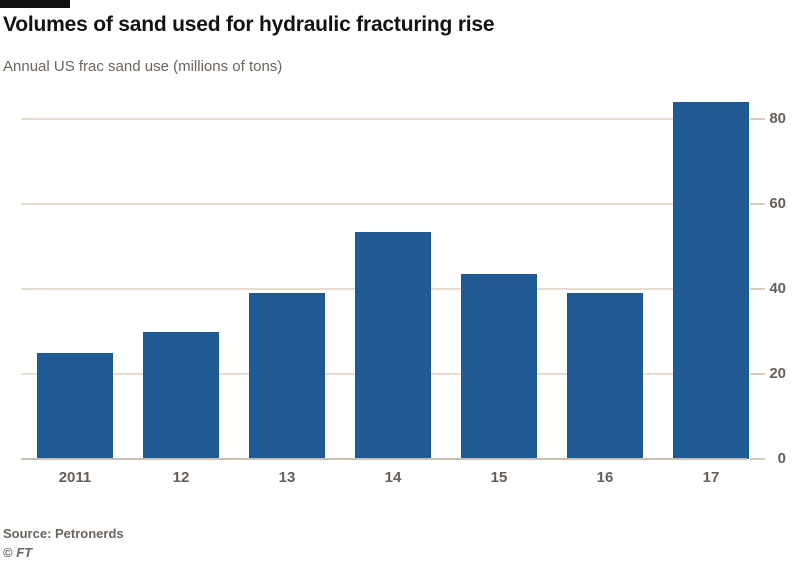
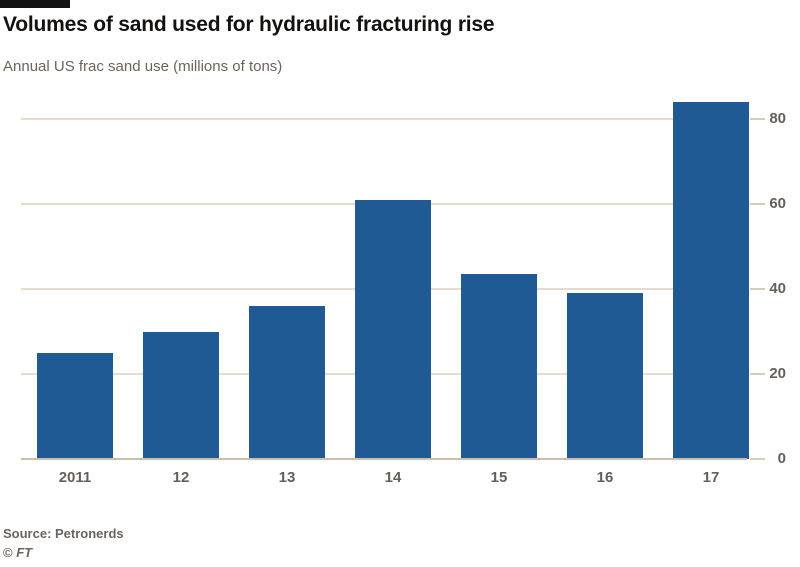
13: 39 -> 36
14: 54 -> 61
